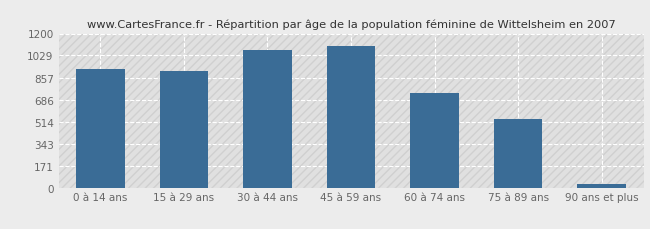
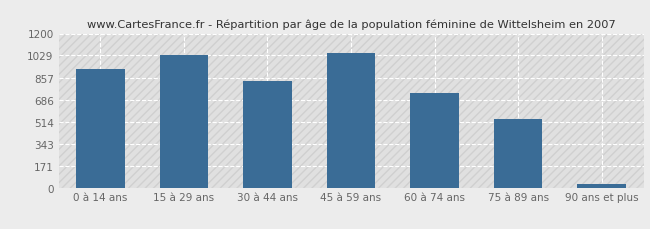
15 à 29 ans: 900 -> 1030
30 à 44 ans: 1080 -> 830
45 à 59 ans: 1100 -> 1050
